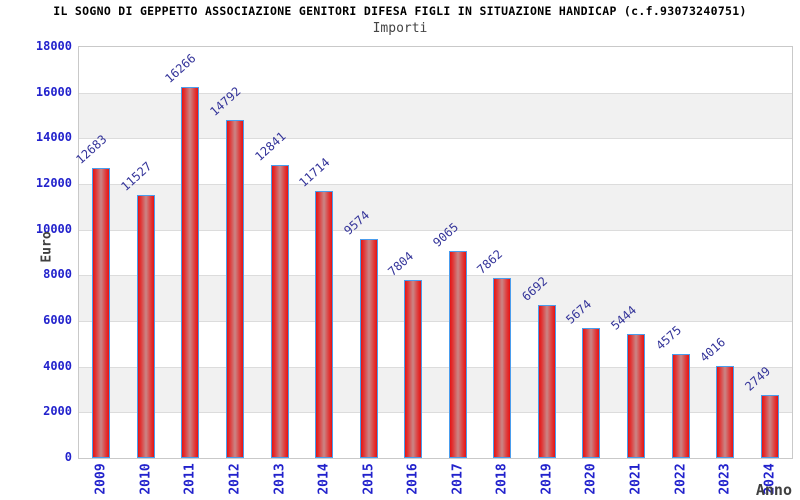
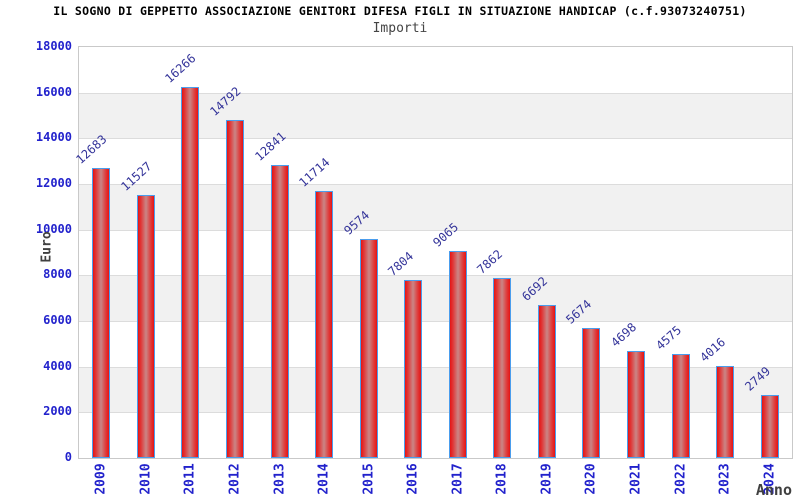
2021: 5444 -> 4698
